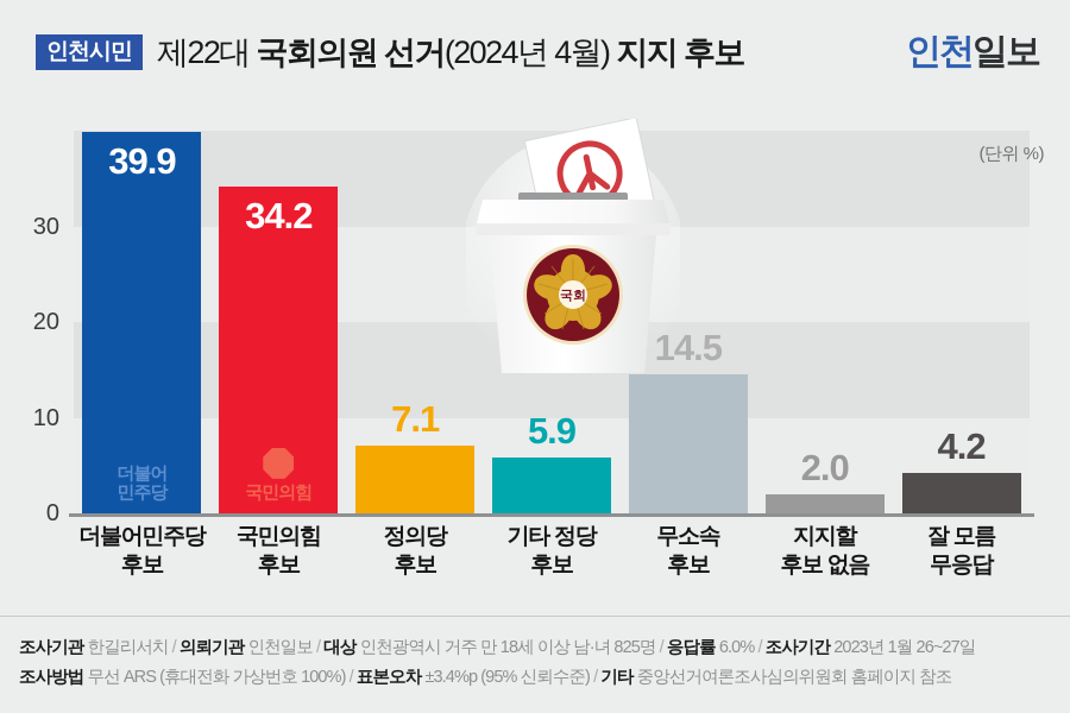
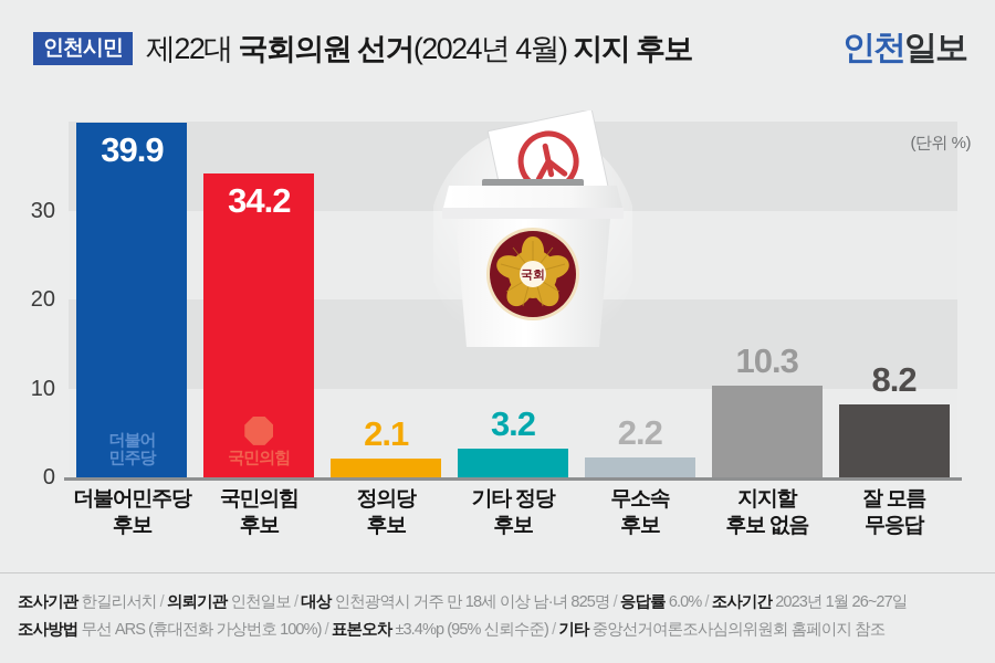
정의당 후보: 7.1 -> 2.1
기타 정당 후보: 5.9 -> 3.2
무소속 후보: 14.5 -> 2.2
지지할 후보 없음: 2.0 -> 10.3
잘 모름 무응답: 4.2 -> 8.2
